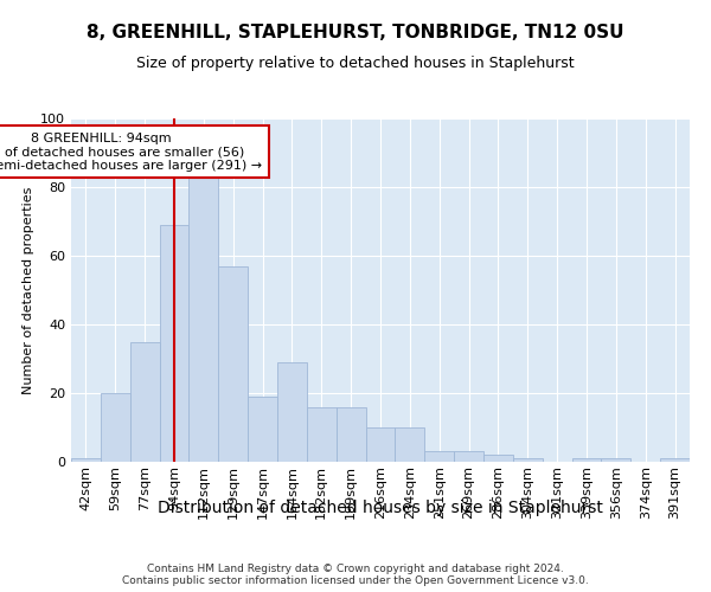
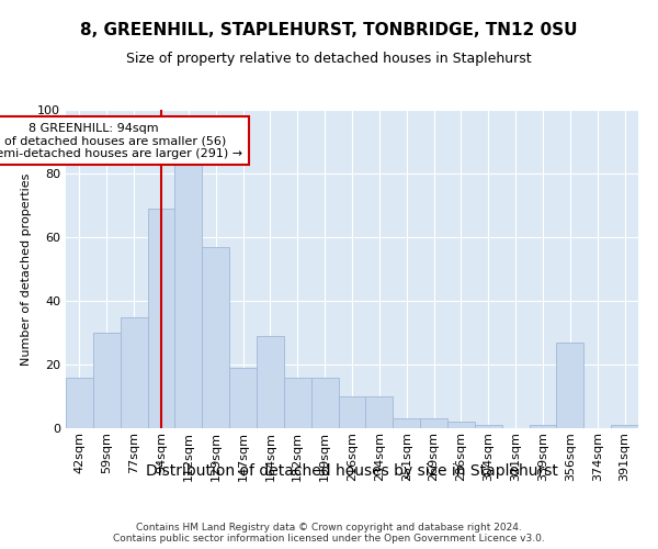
42sqm: 1 -> 16
59sqm: 20 -> 30
356sqm: 1 -> 27
